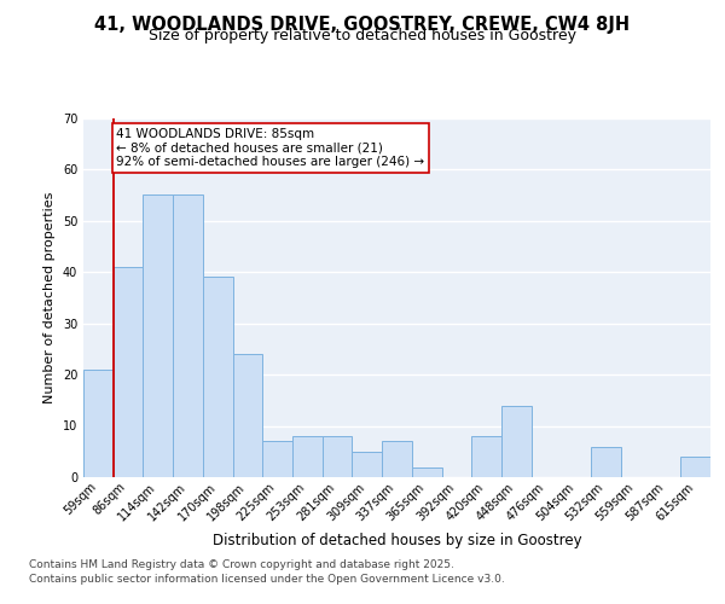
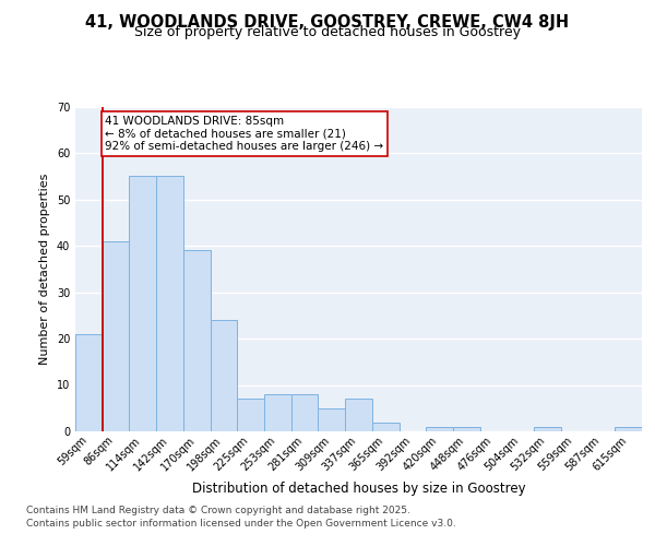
420sqm: 8 -> 1
448sqm: 14 -> 1
532sqm: 6 -> 1
615sqm: 4 -> 1
